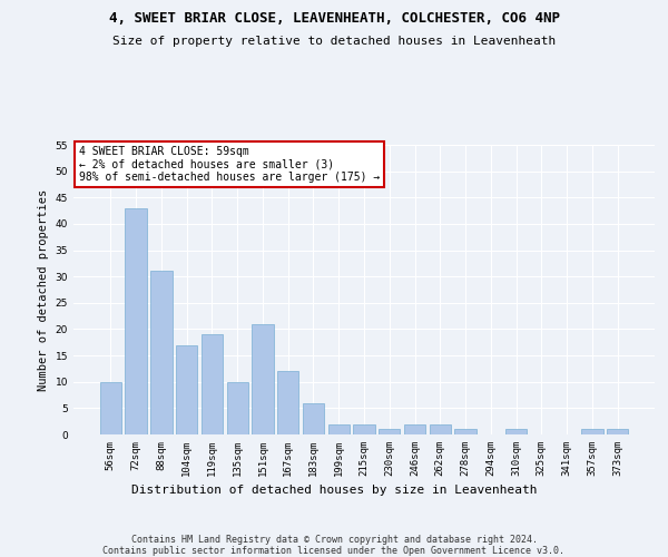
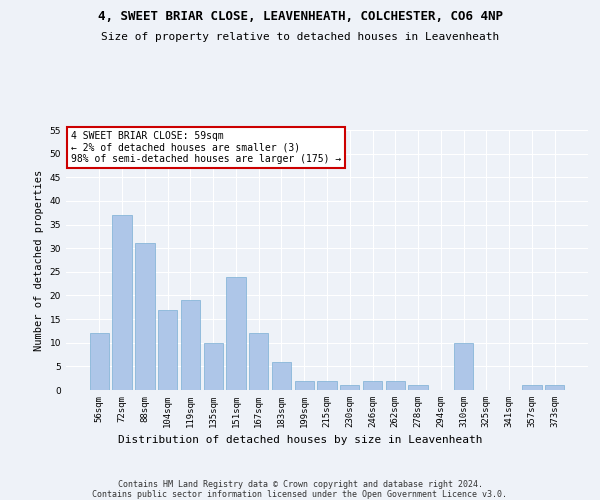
56sqm: 10 -> 12
72sqm: 43 -> 37
151sqm: 21 -> 24
310sqm: 1 -> 10
